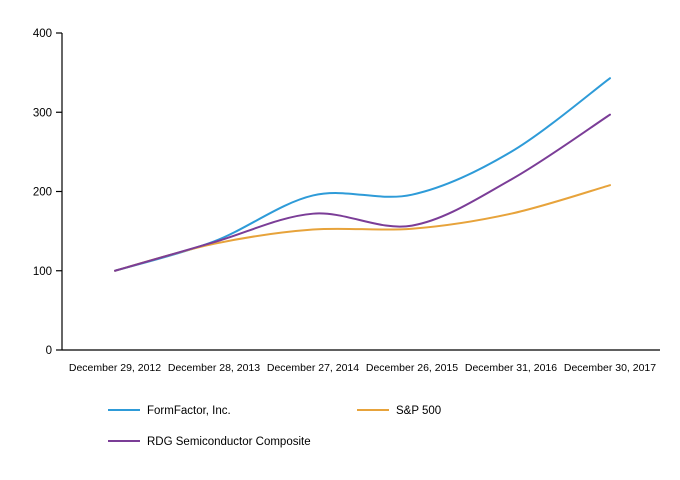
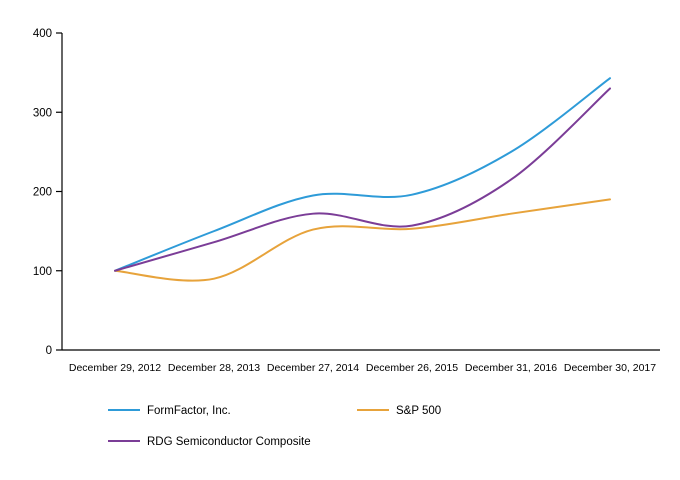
FormFactor, Inc./December 28, 2013: 140 -> 150
S&P 500/December 28, 2013: 130 -> 90
S&P 500/December 30, 2017: 210 -> 190
RDG Semiconductor Composite/December 30, 2017: 300 -> 330
